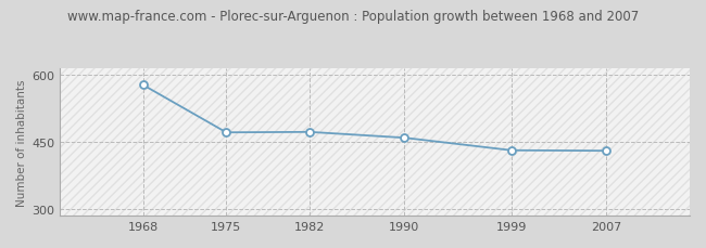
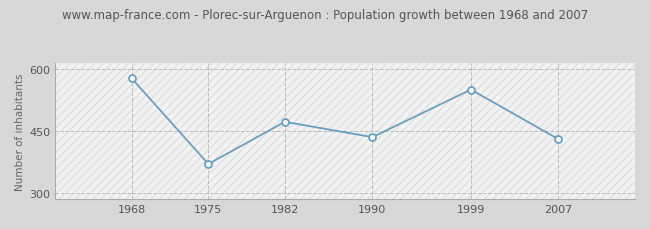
1975: 471 -> 370
1990: 459 -> 435
1999: 431 -> 550
